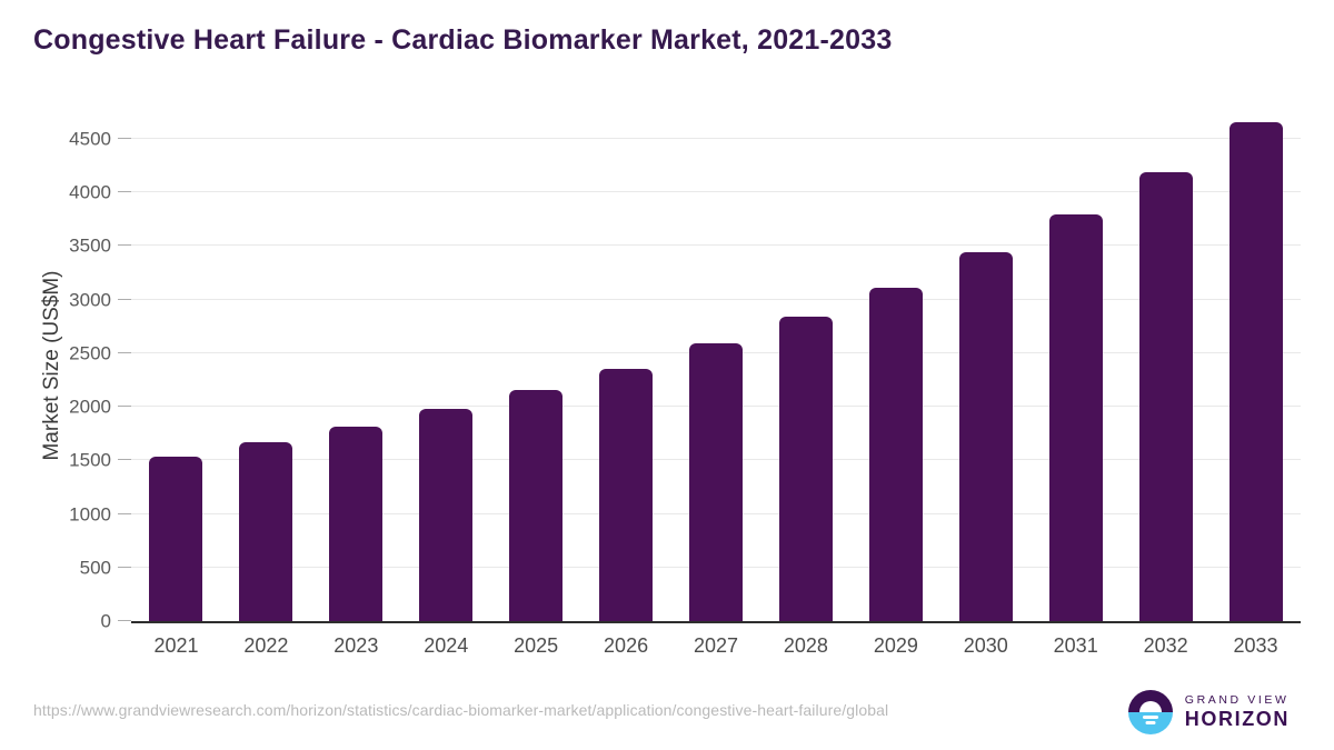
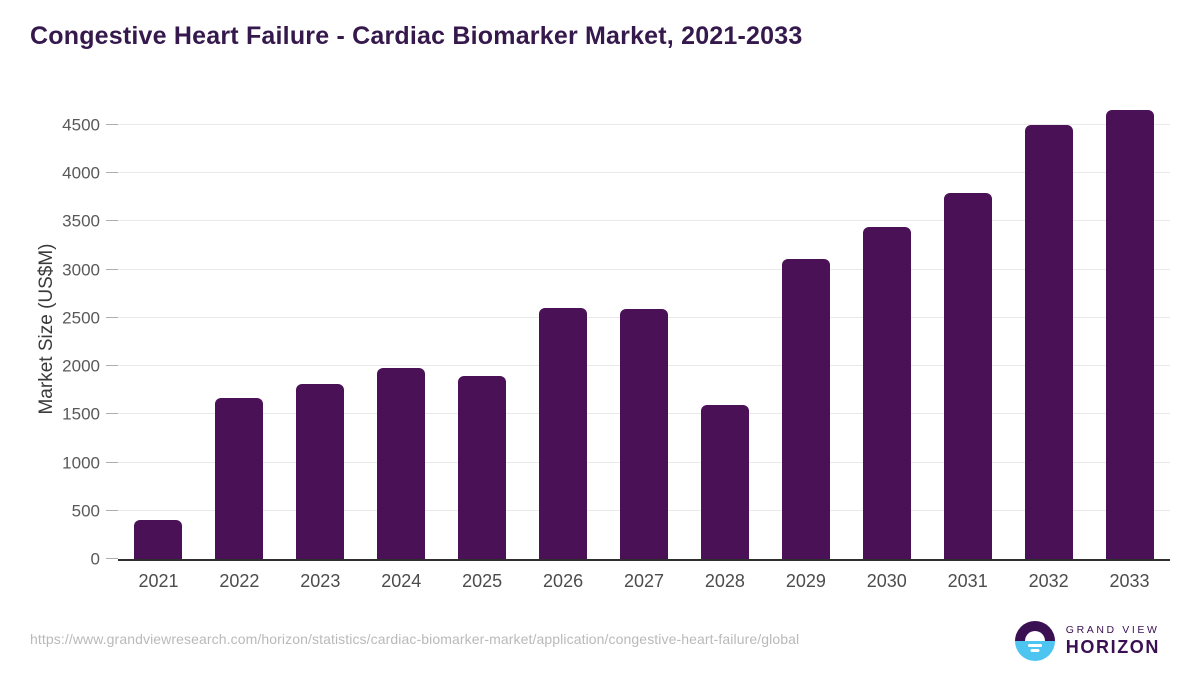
2021: 1500 -> 400
2025: 2200 -> 1900
2026: 2400 -> 2600
2028: 2800 -> 1600
2032: 4200 -> 4500
